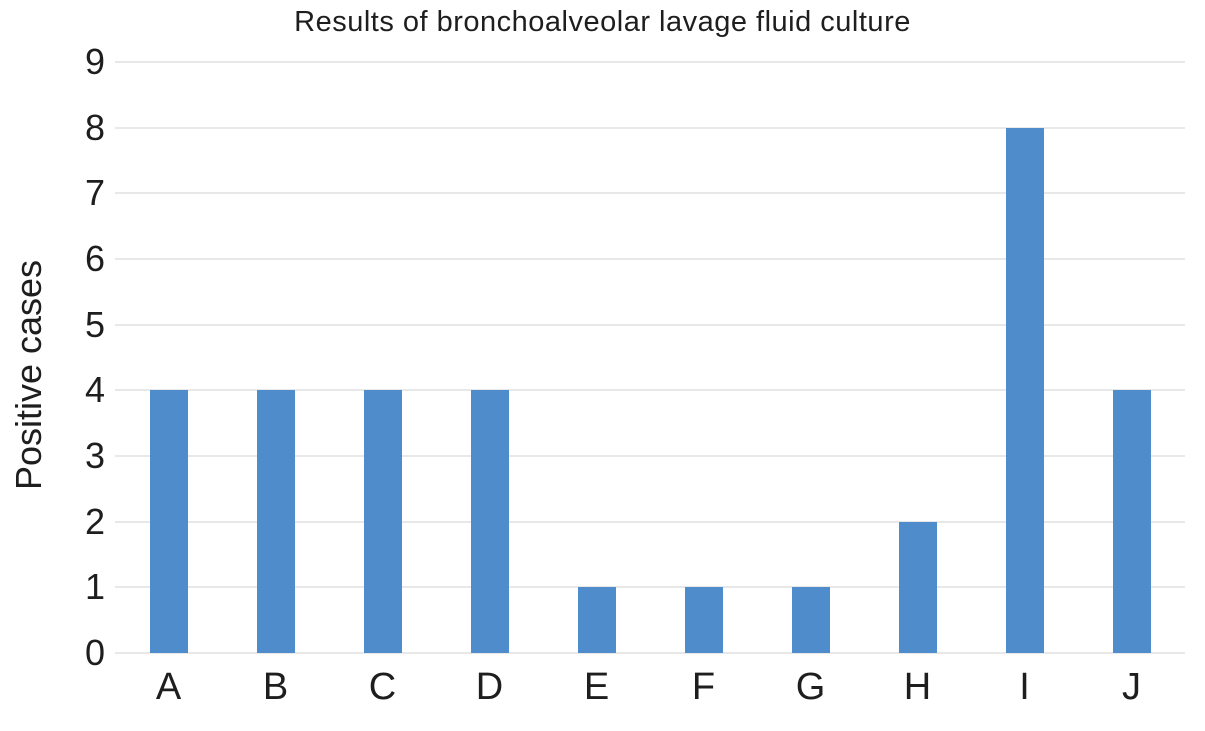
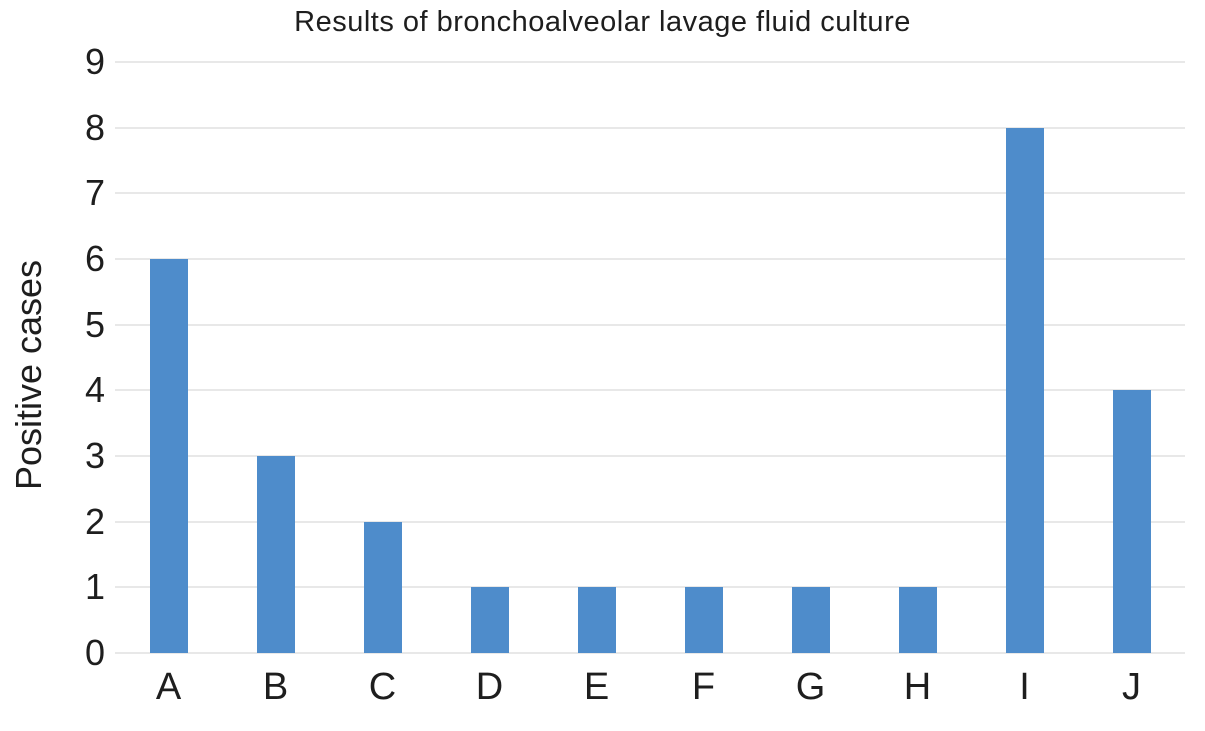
A: 4 -> 6
B: 4 -> 3
C: 4 -> 2
D: 4 -> 1
H: 2 -> 1
